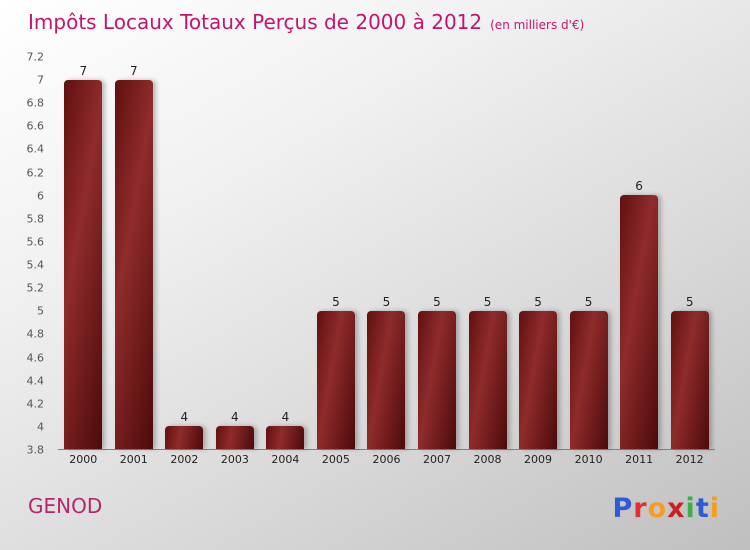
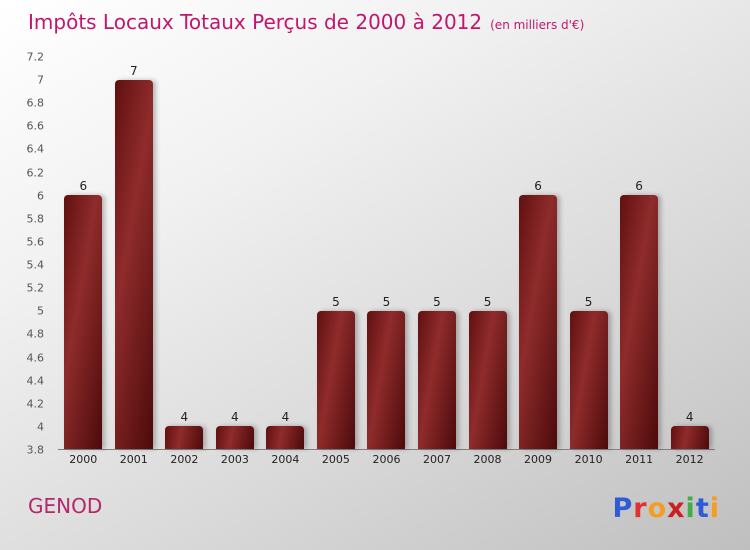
2000: 7 -> 6
2009: 5 -> 6
2012: 5 -> 4
